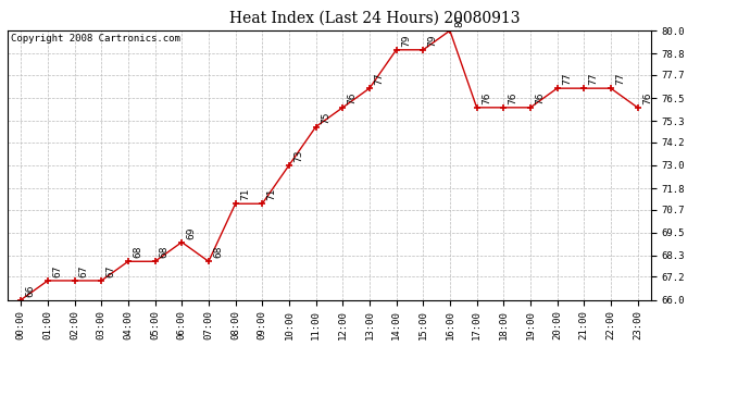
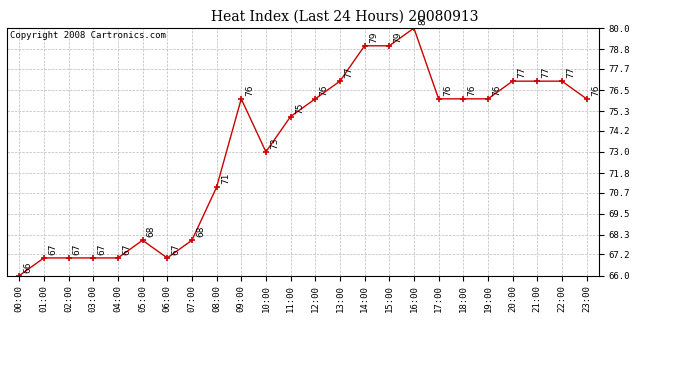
04:00: 68 -> 67
06:00: 69 -> 67
09:00: 71 -> 76
